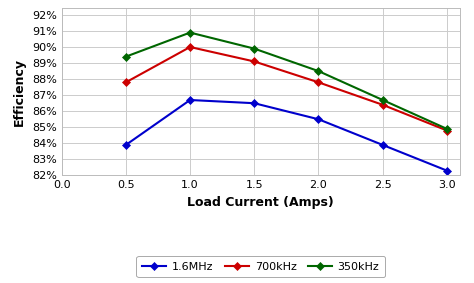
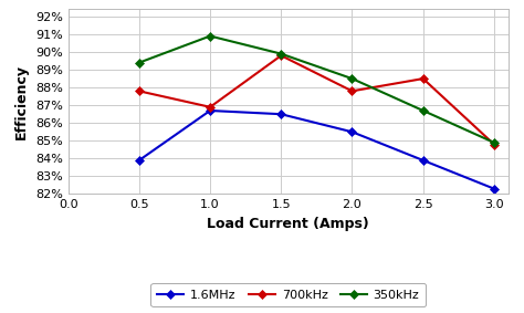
700kHz/1.0: 90.0% -> 86.9%
700kHz/1.5: 89.1% -> 89.8%
700kHz/2.5: 86.4% -> 88.5%
